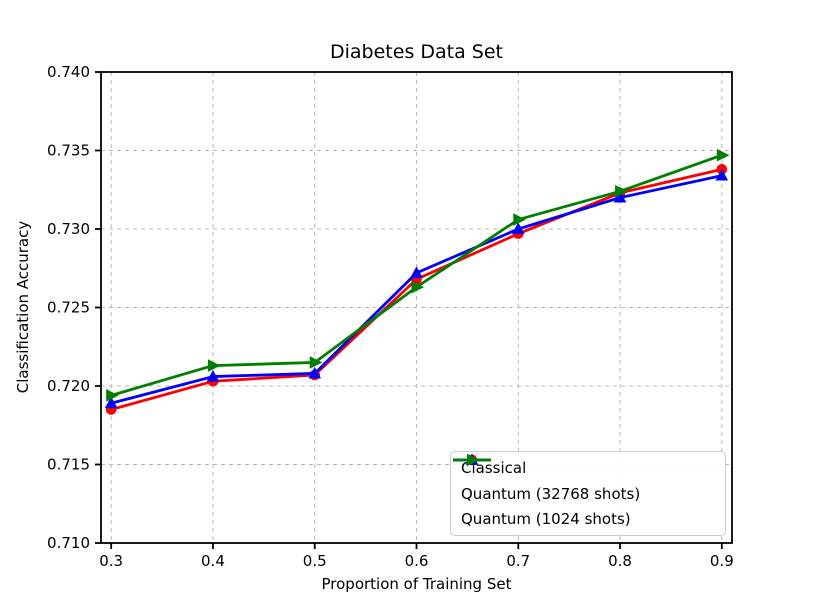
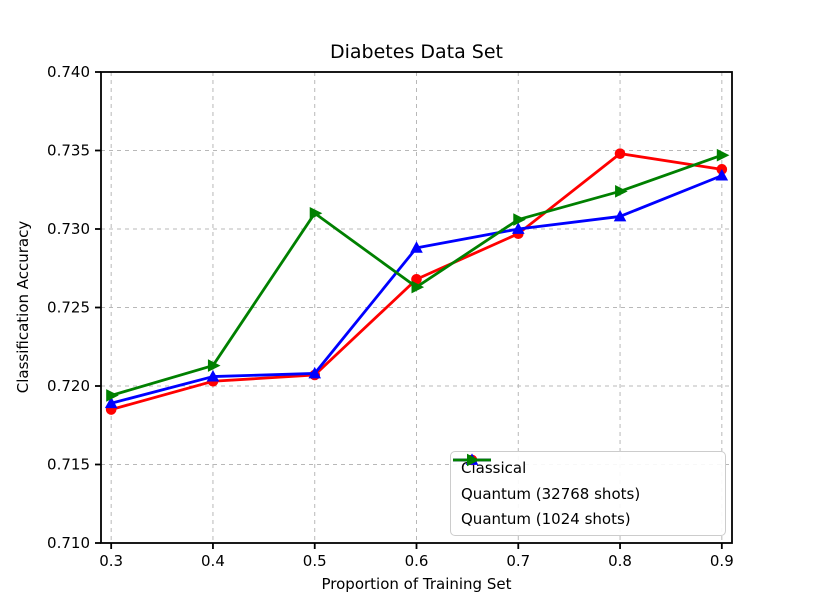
Quantum (1024 shots)/0.5: 0.7215 -> 0.7310
Quantum (32768 shots)/0.6: 0.7272 -> 0.7288
Classical/0.8: 0.7323 -> 0.7348
Quantum (32768 shots)/0.8: 0.7320 -> 0.7308
